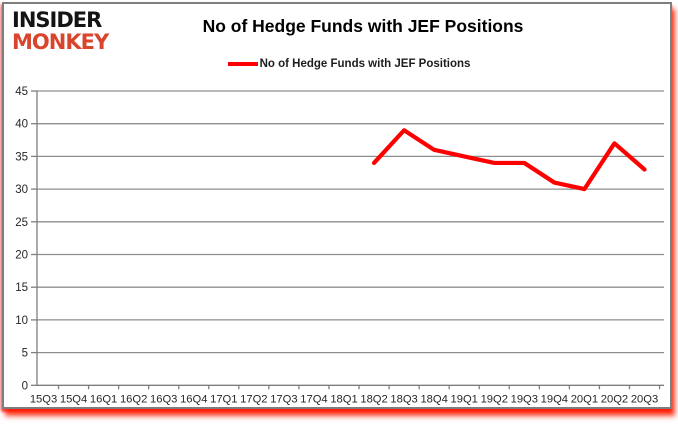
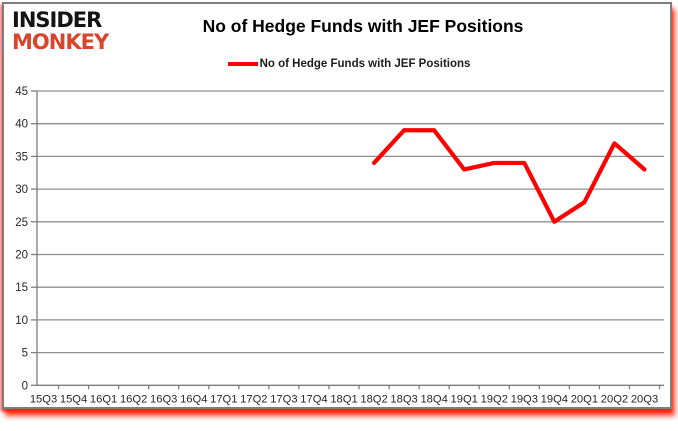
18Q4: 36 -> 39
19Q1: 35 -> 33
19Q4: 31 -> 25
20Q1: 30 -> 28
